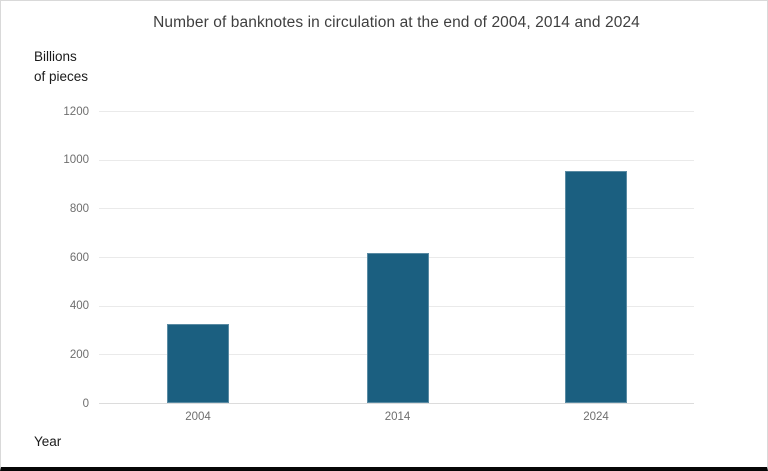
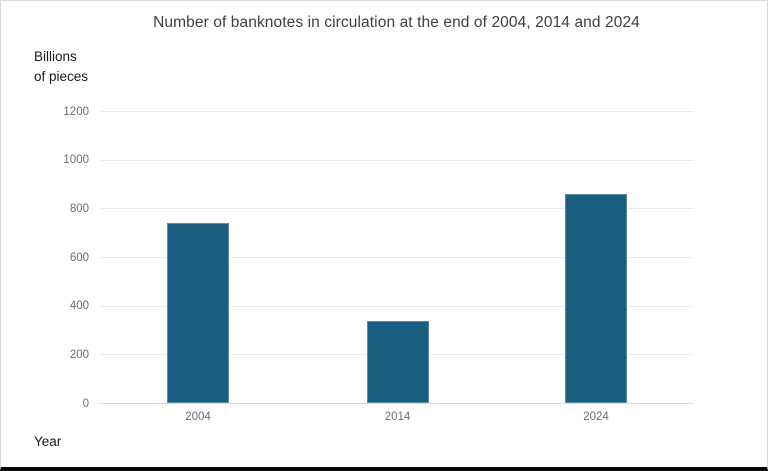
2004: 320 -> 740
2014: 620 -> 340
2024: 960 -> 860
